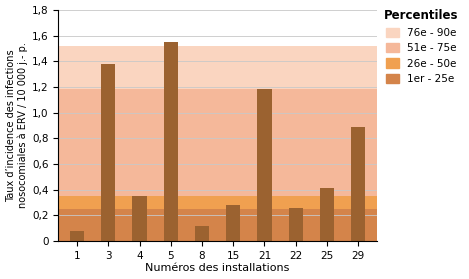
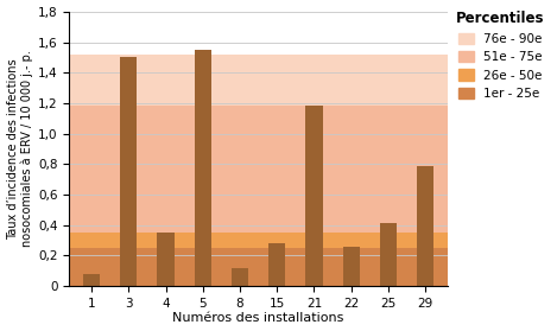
3: 1,38 -> 1,50
29: 0,89 -> 0,79
